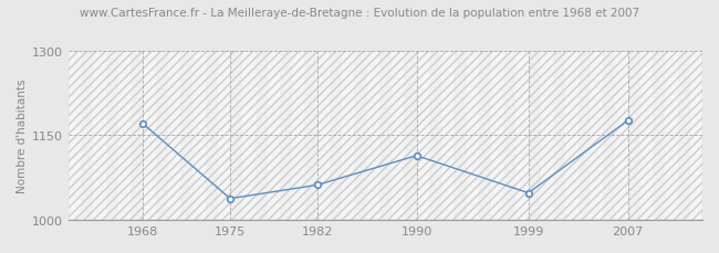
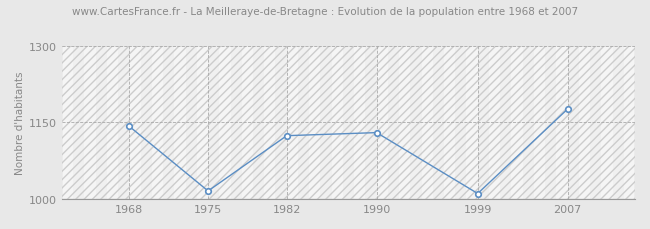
1968: 1170 -> 1142
1975: 1038 -> 1016
1982: 1062 -> 1124
1990: 1114 -> 1130
1999: 1048 -> 1011
